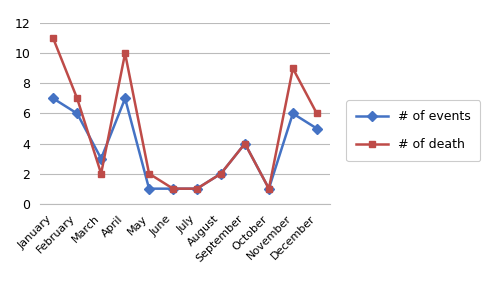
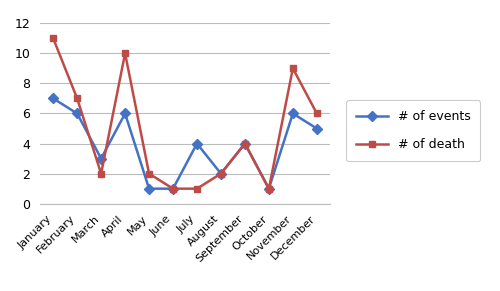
# of events/April: 7 -> 6
# of events/July: 1 -> 4
